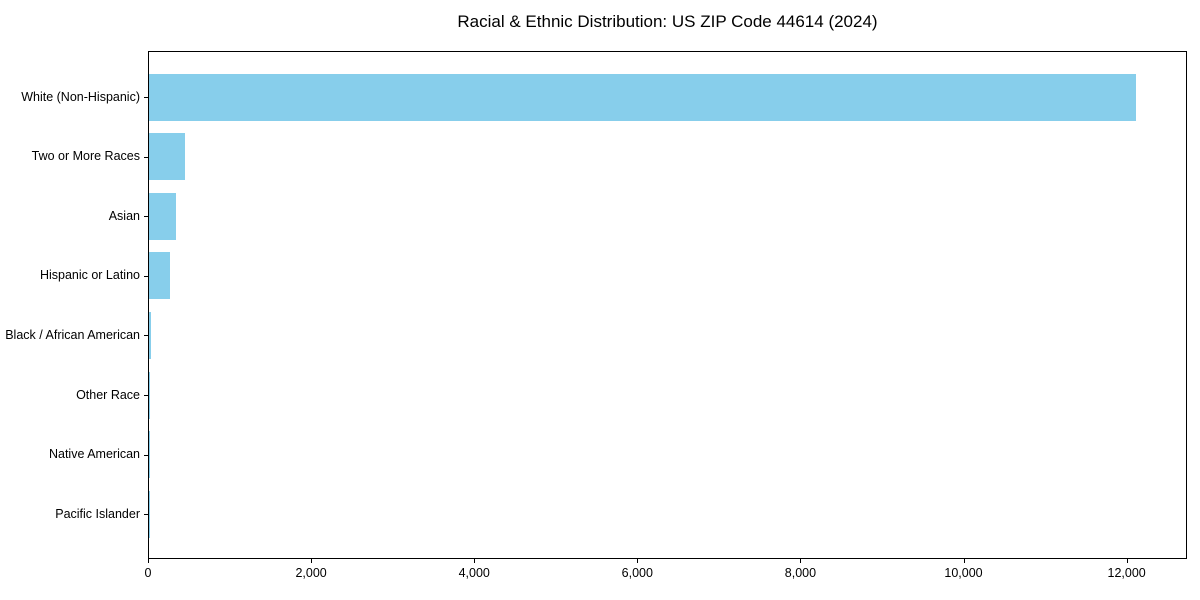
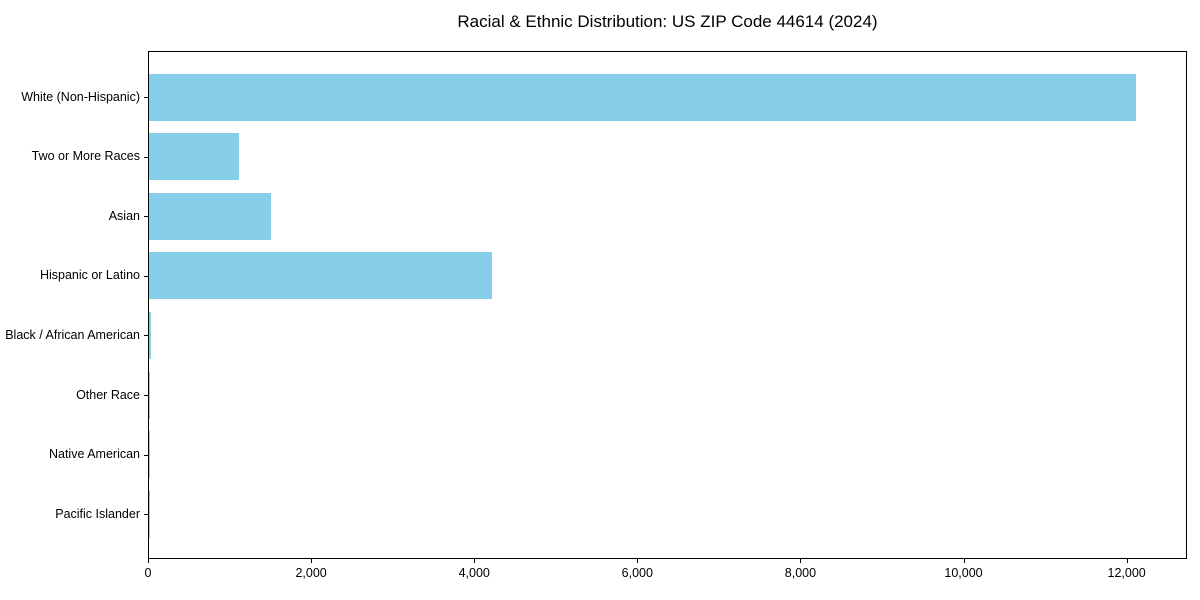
Two or More Races: 400 -> 1100
Asian: 300 -> 1500
Hispanic or Latino: 300 -> 4200
